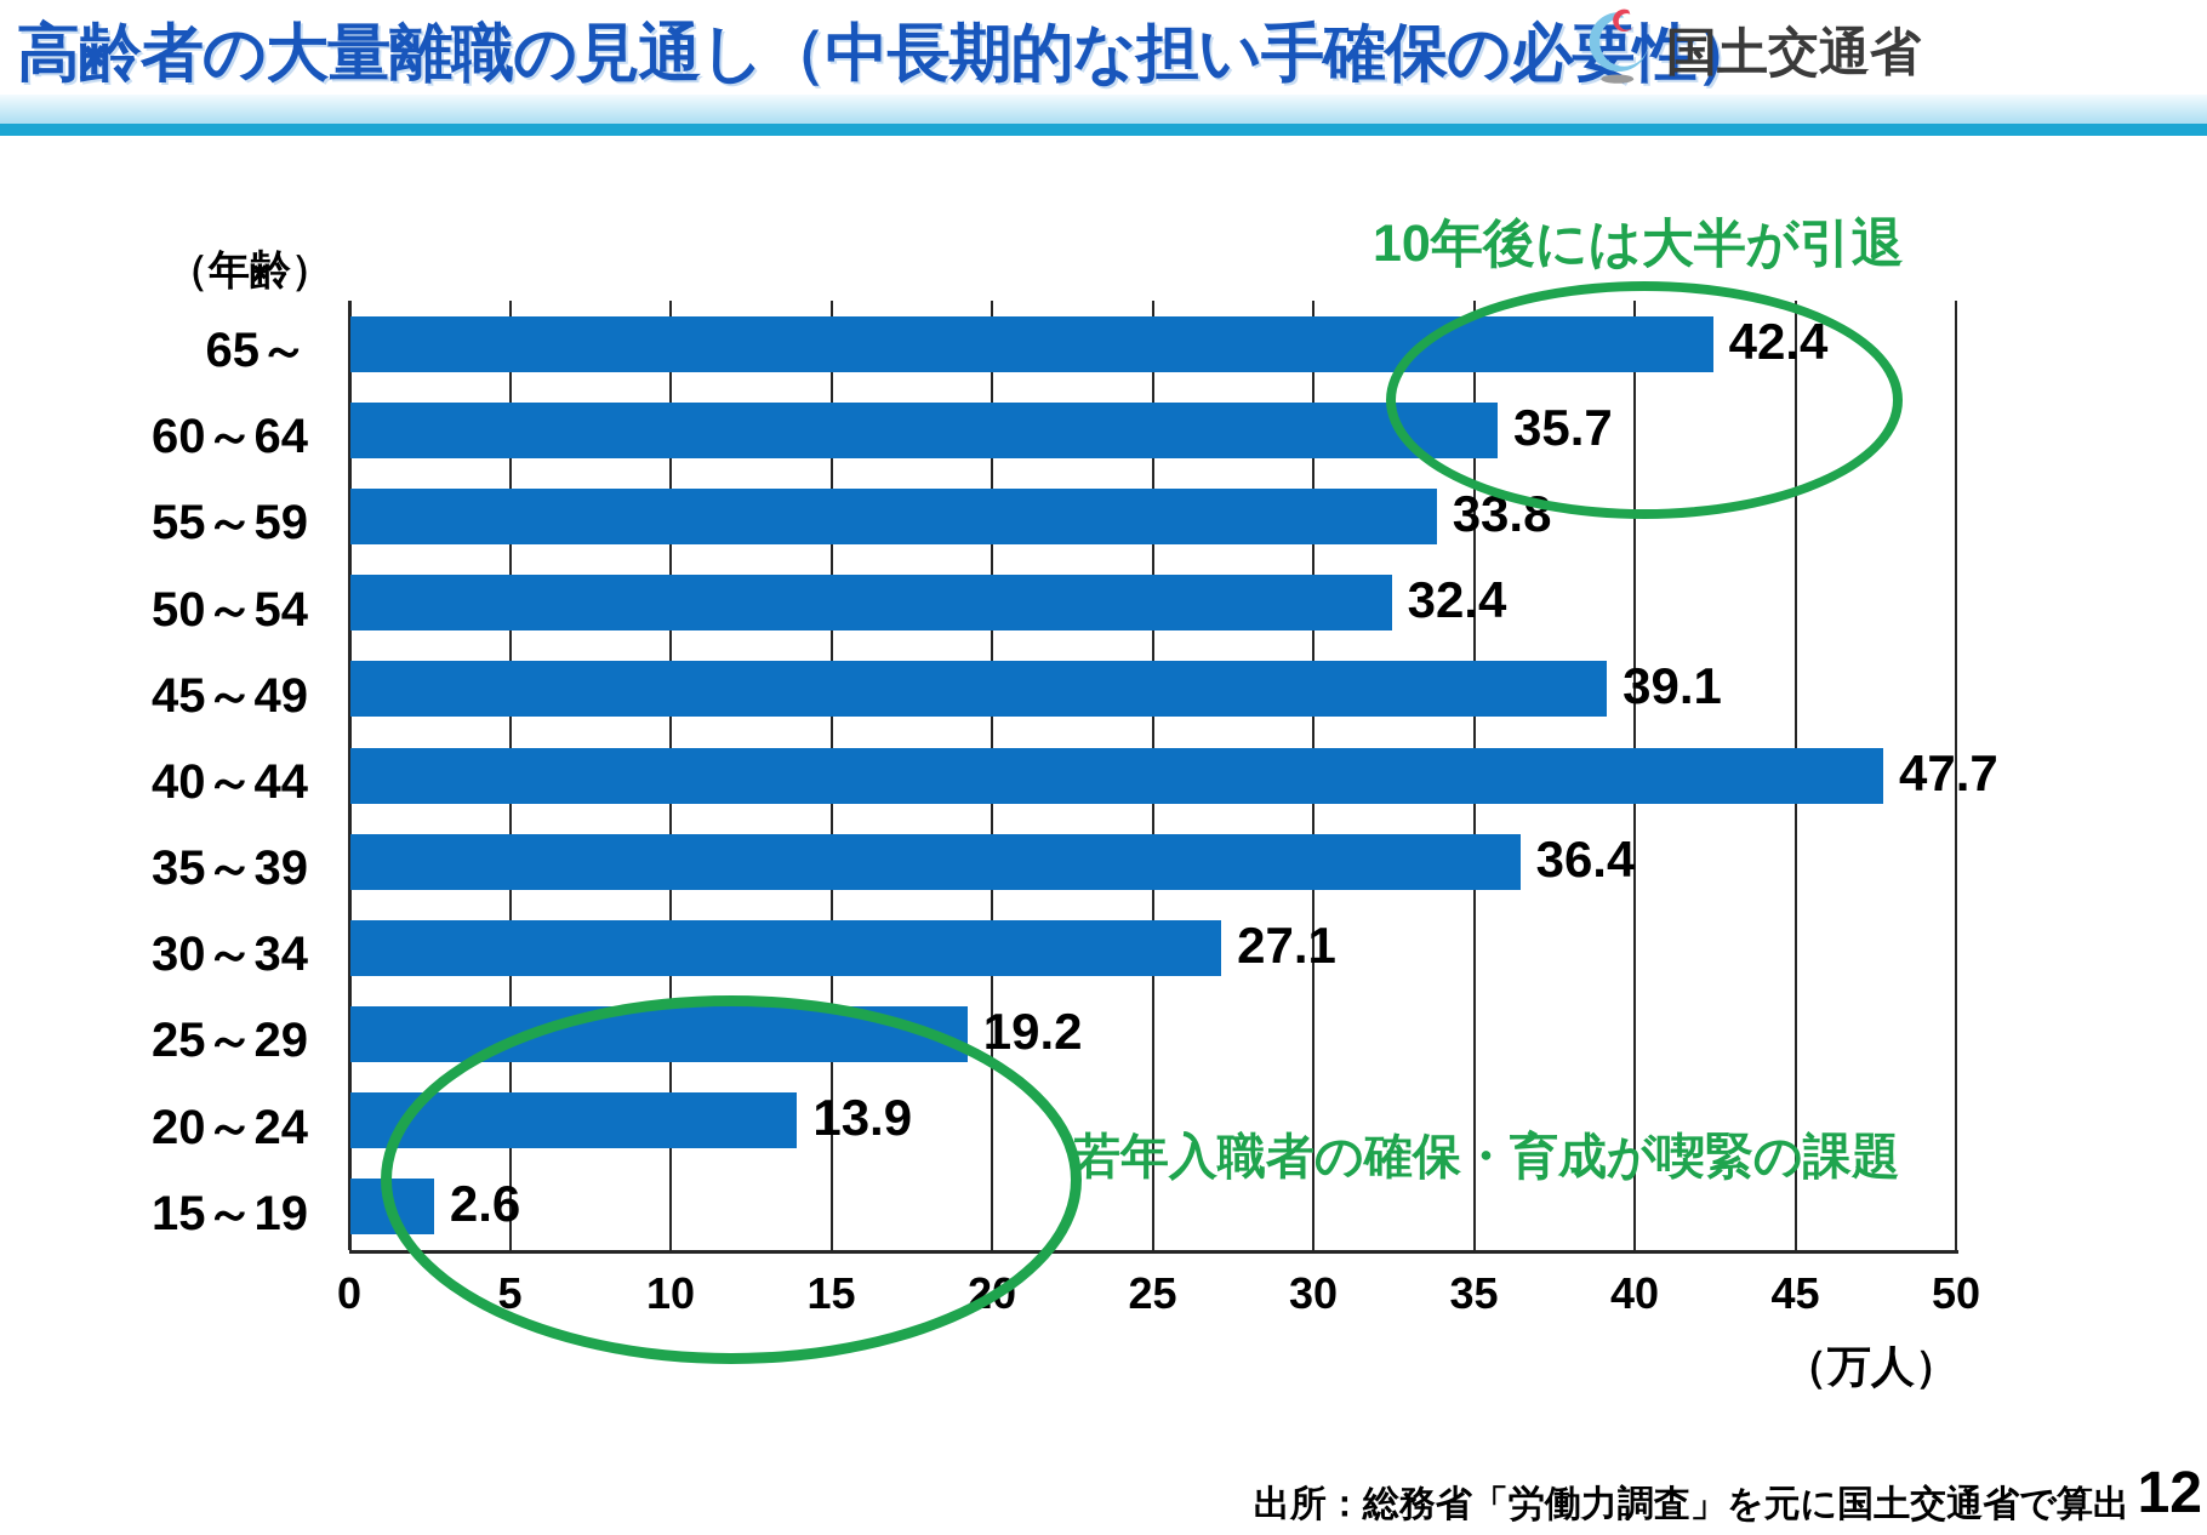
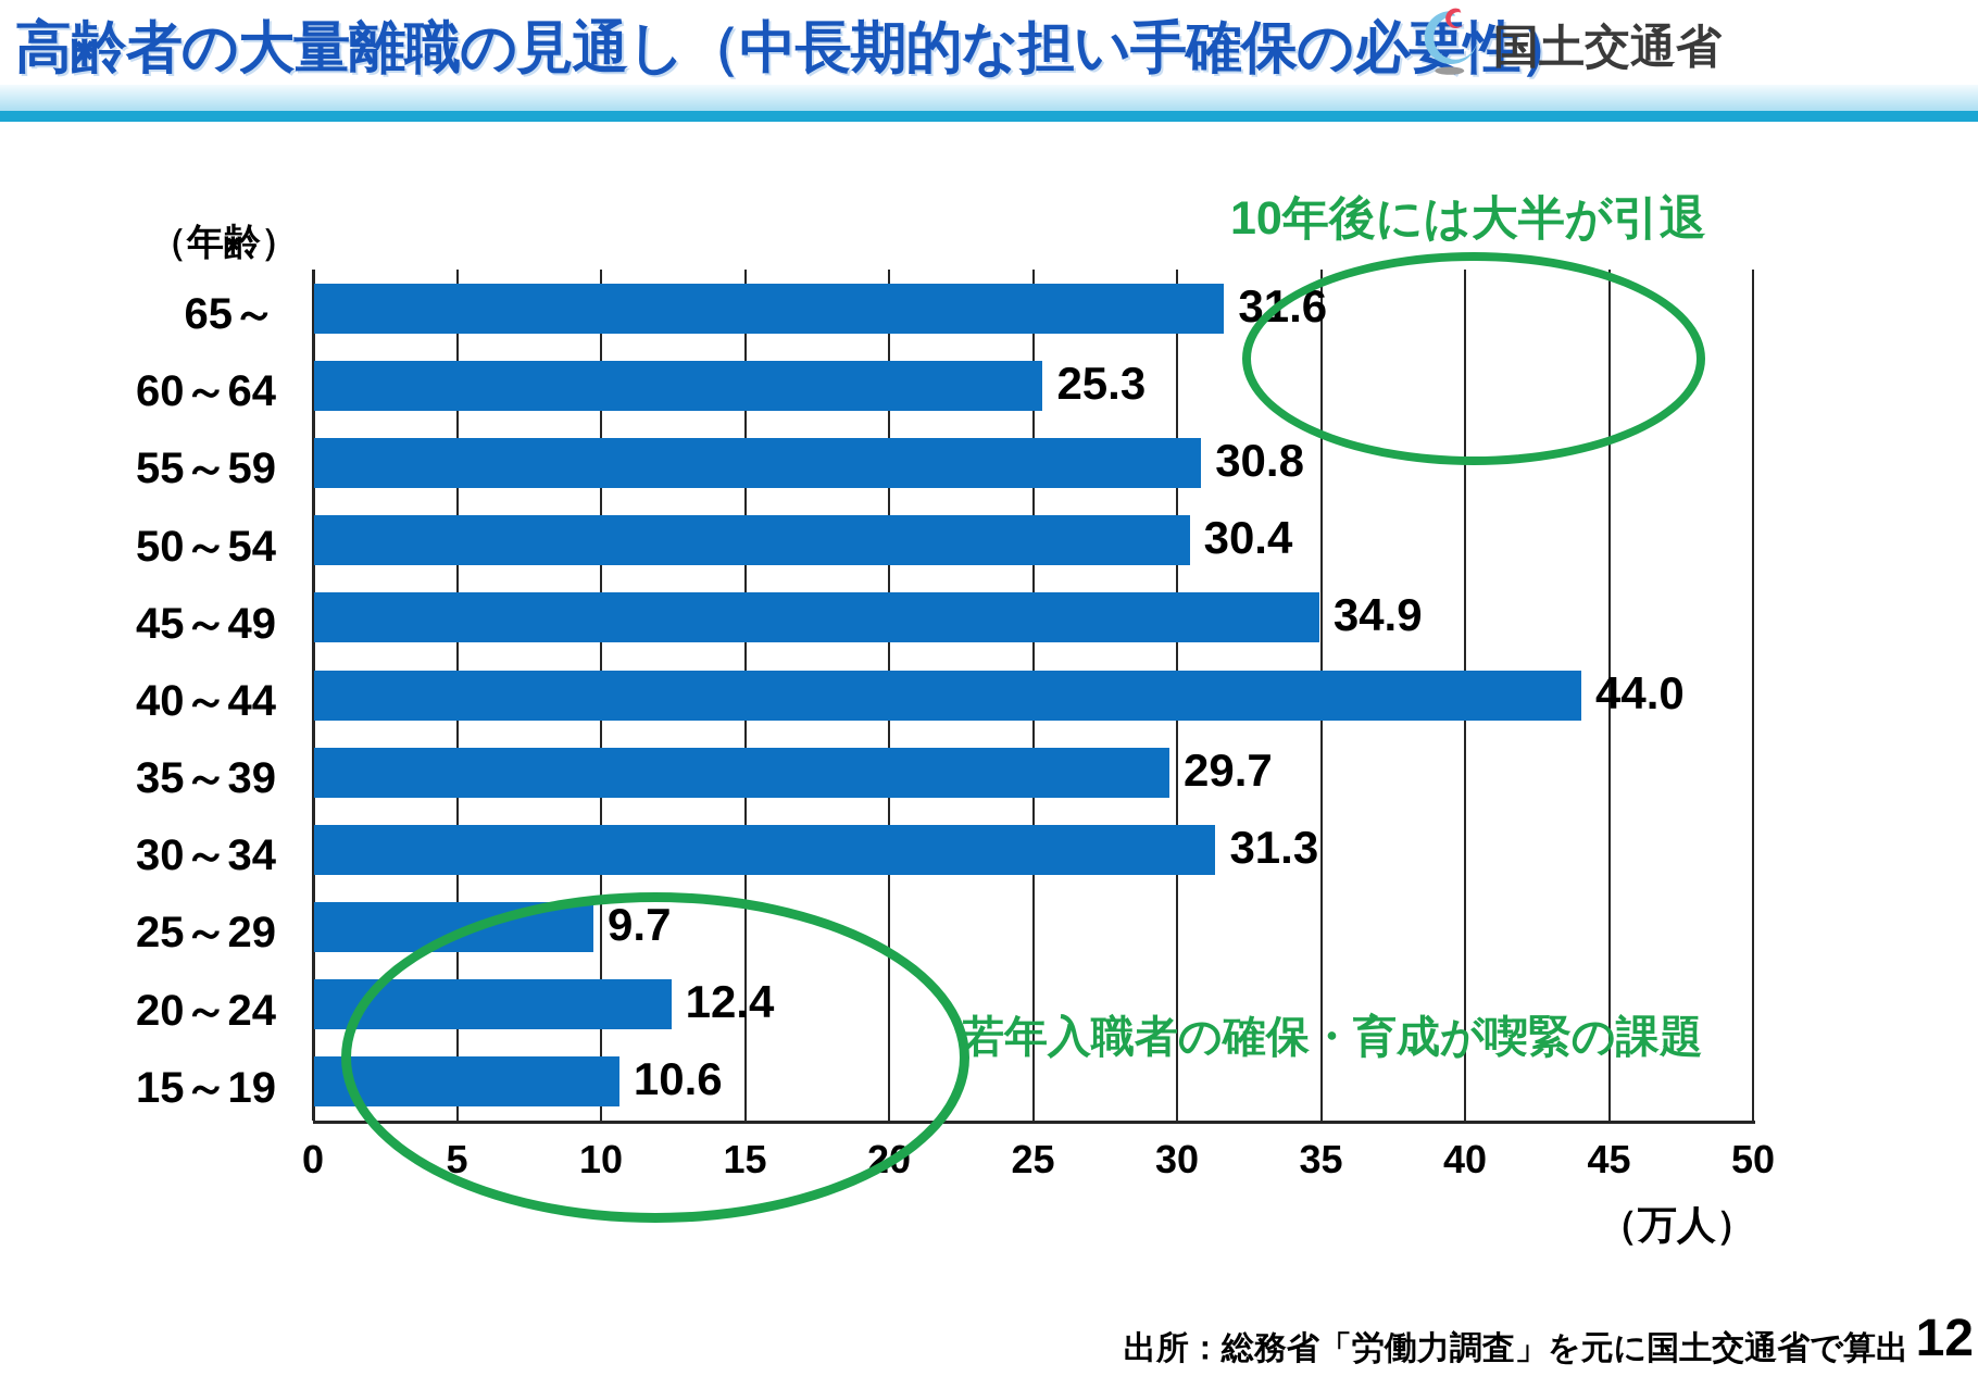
65～: 42.4 -> 31.6
60～64: 35.7 -> 25.3
55～59: 33.8 -> 30.8
50～54: 32.4 -> 30.4
45～49: 39.1 -> 34.9
40～44: 47.7 -> 44.0
35～39: 36.4 -> 29.7
30～34: 27.1 -> 31.3
25～29: 19.2 -> 9.7
20～24: 13.9 -> 12.4
15～19: 2.6 -> 10.6
